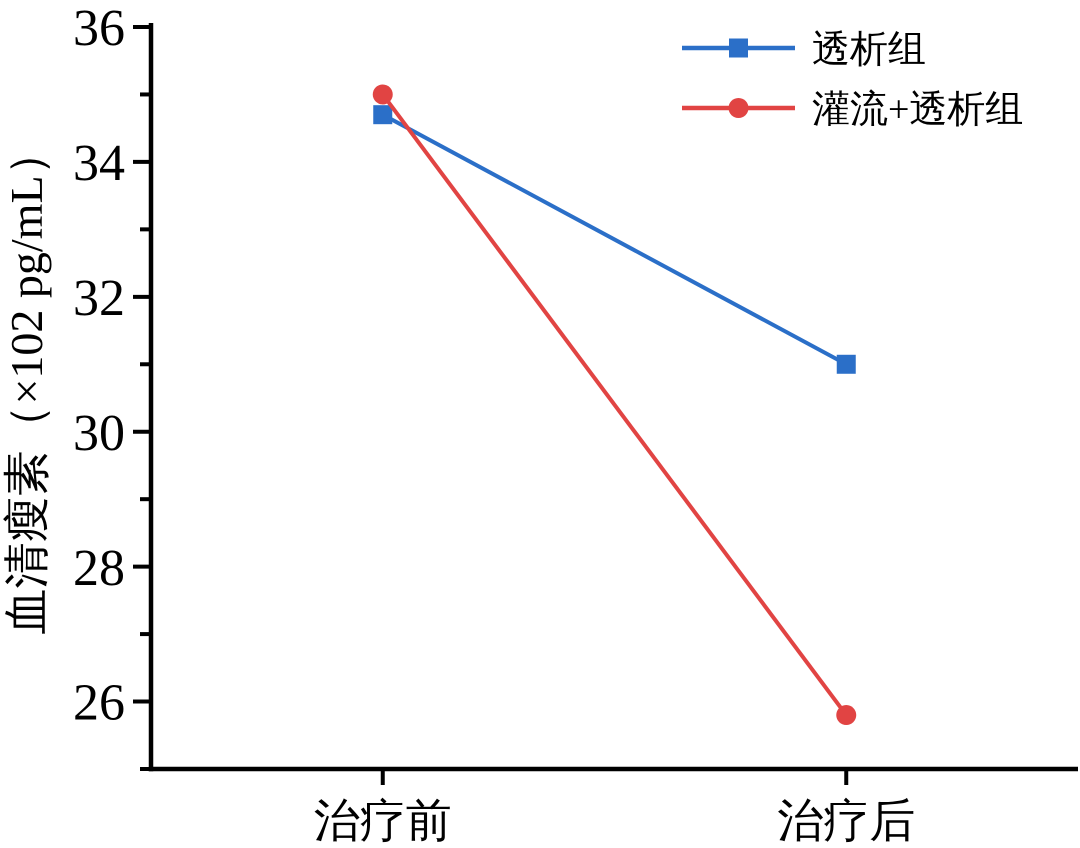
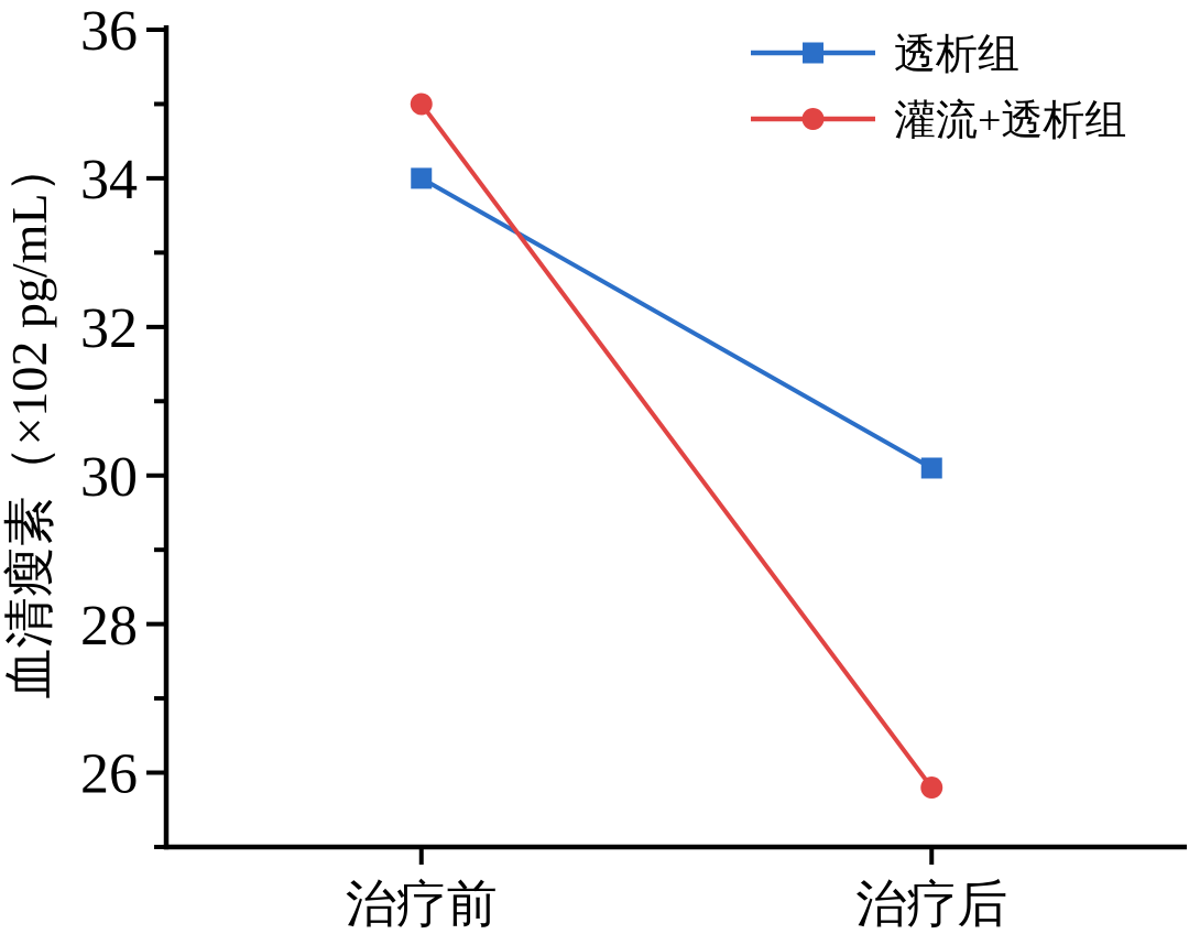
透析组/治疗前: 34.7 -> 34.0
透析组/治疗后: 31.0 -> 30.1
